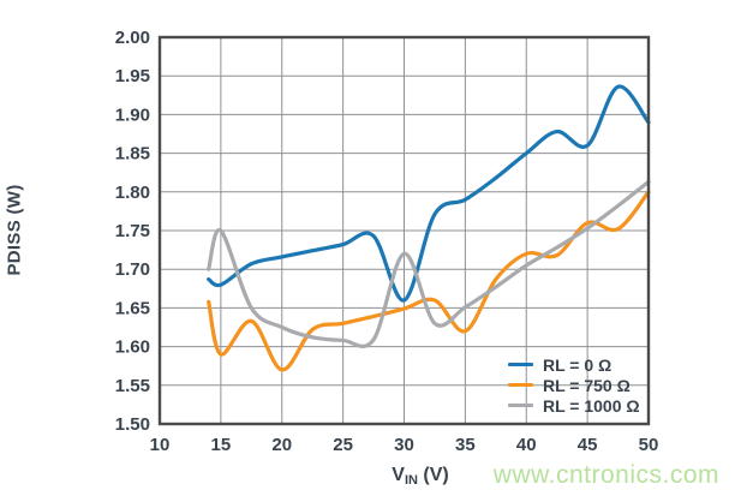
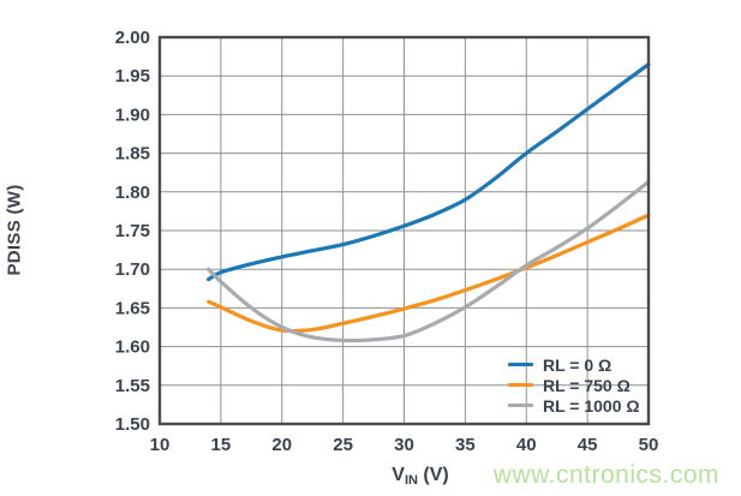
RL = 0 Ω/15: 1.68 -> 1.70
RL = 750 Ω/15: 1.59 -> 1.65
RL = 1000 Ω/15: 1.75 -> 1.68
RL = 750 Ω/20: 1.57 -> 1.62
RL = 0 Ω/30: 1.66 -> 1.76
RL = 1000 Ω/30: 1.72 -> 1.61
RL = 750 Ω/35: 1.62 -> 1.67
RL = 750 Ω/40: 1.72 -> 1.70
RL = 0 Ω/45: 1.86 -> 1.91
RL = 750 Ω/45: 1.76 -> 1.74
RL = 0 Ω/50: 1.89 -> 1.97
RL = 750 Ω/50: 1.80 -> 1.77
